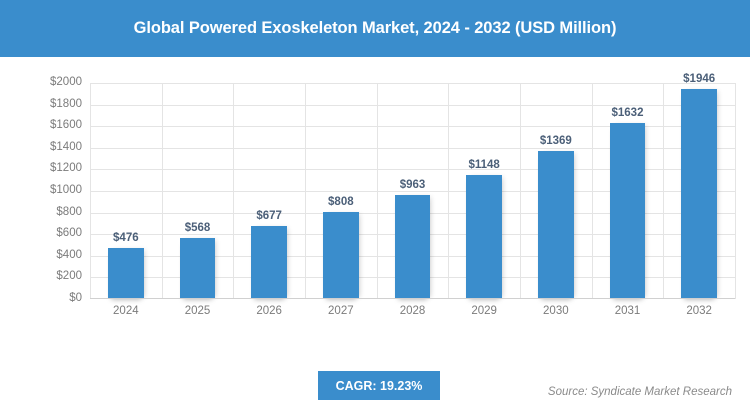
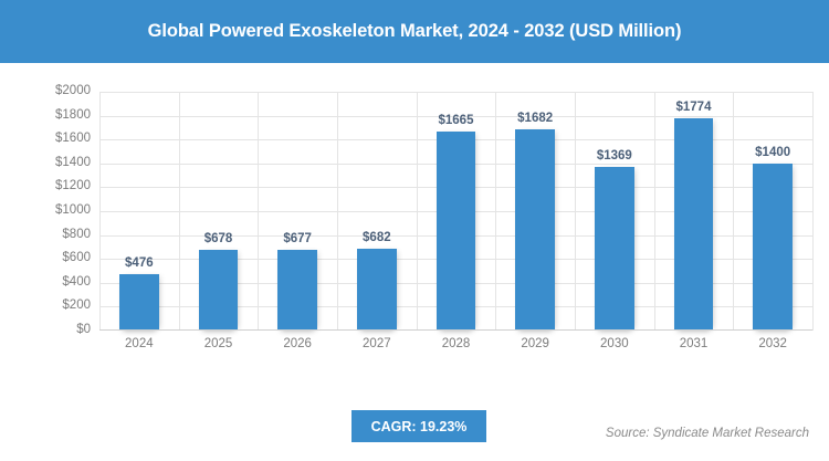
2025: $568 -> $678
2027: $808 -> $682
2028: $963 -> $1665
2029: $1148 -> $1682
2031: $1632 -> $1774
2032: $1946 -> $1400
